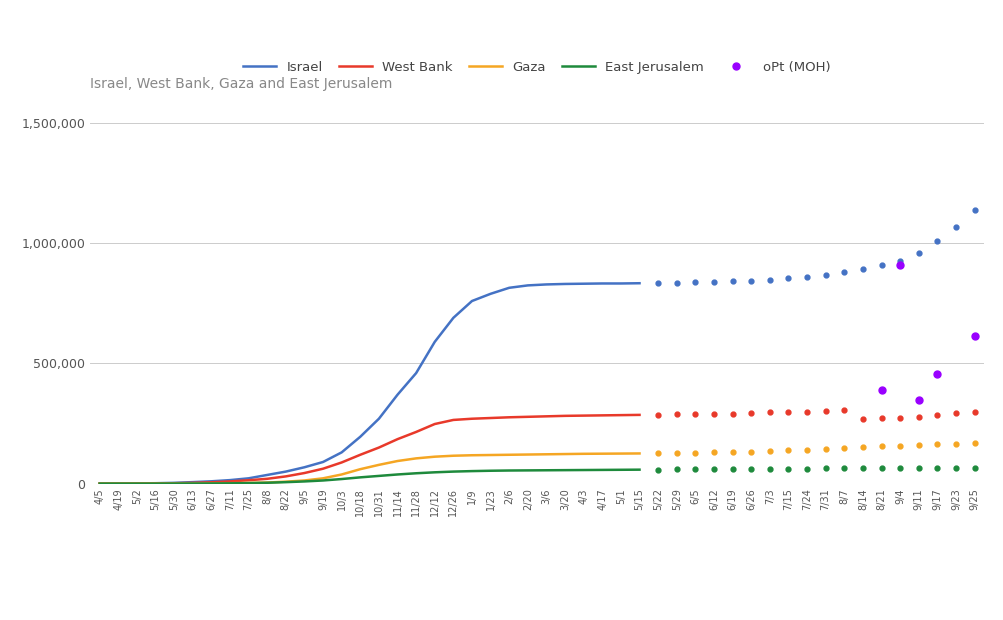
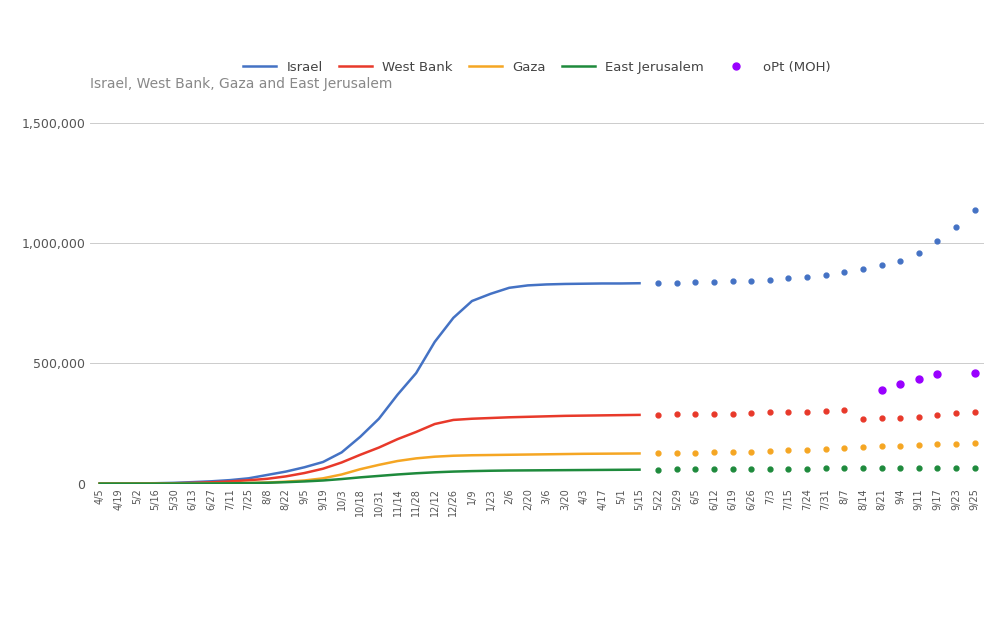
oPt (MOH)/9/4: 910,000 -> 415,000
oPt (MOH)/9/11: 350,000 -> 435,000
oPt (MOH)/9/25: 615,000 -> 460,000
